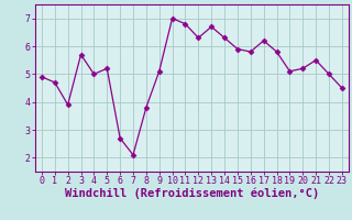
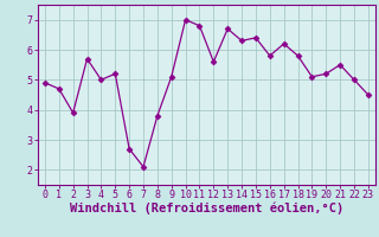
12: 6.3 -> 5.6
15: 5.9 -> 6.4
